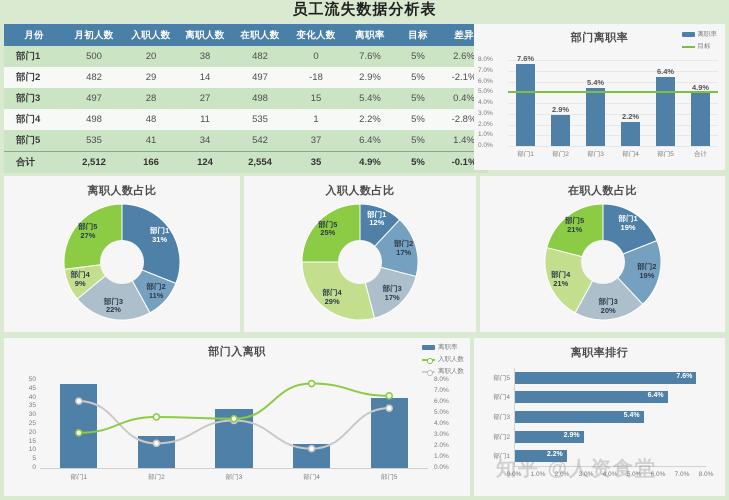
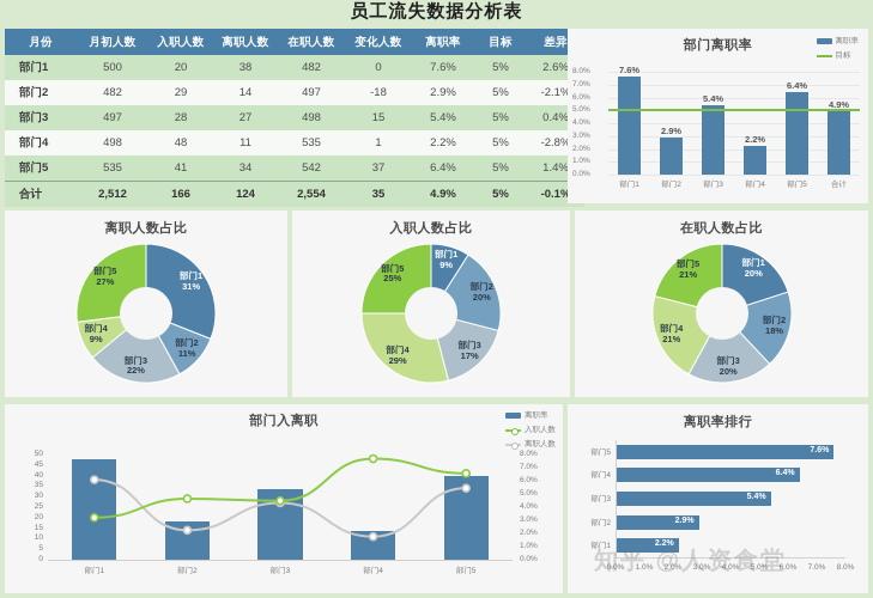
入职人数占比/部门1: 12% -> 9%
入职人数占比/部门2: 17% -> 20%
在职人数占比/部门1: 19% -> 20%
在职人数占比/部门2: 19% -> 18%
